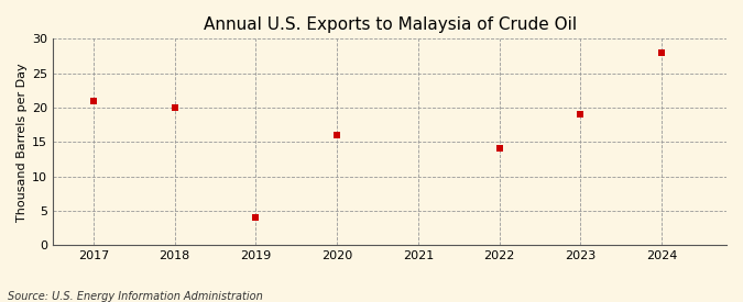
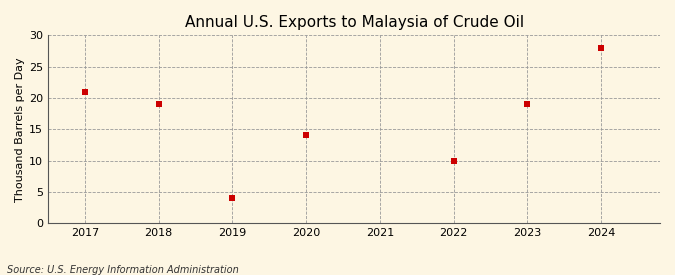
2018: 20 -> 19
2020: 16 -> 14
2022: 14 -> 10
